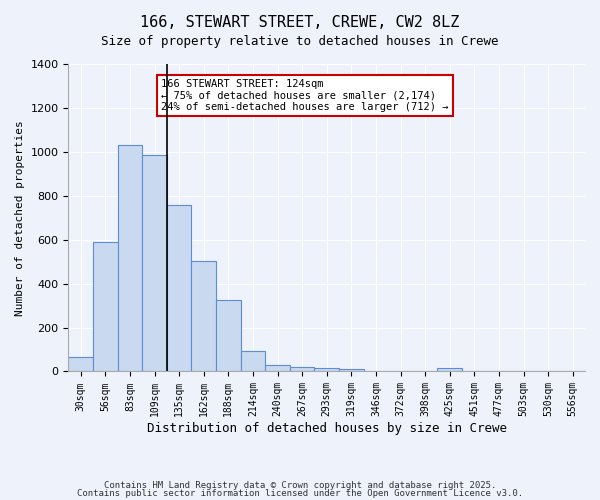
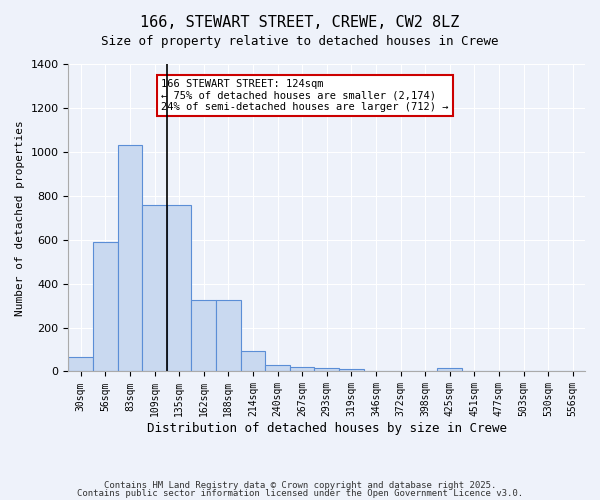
109sqm: 985 -> 760
162sqm: 505 -> 325
